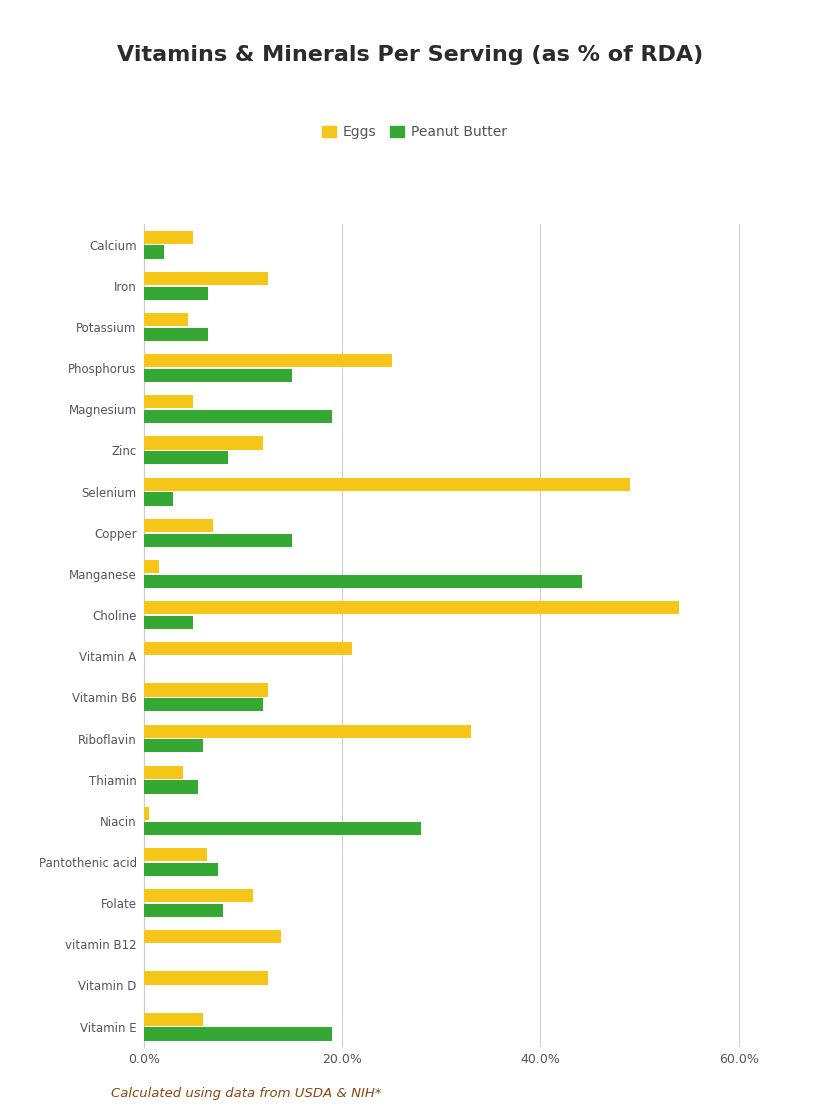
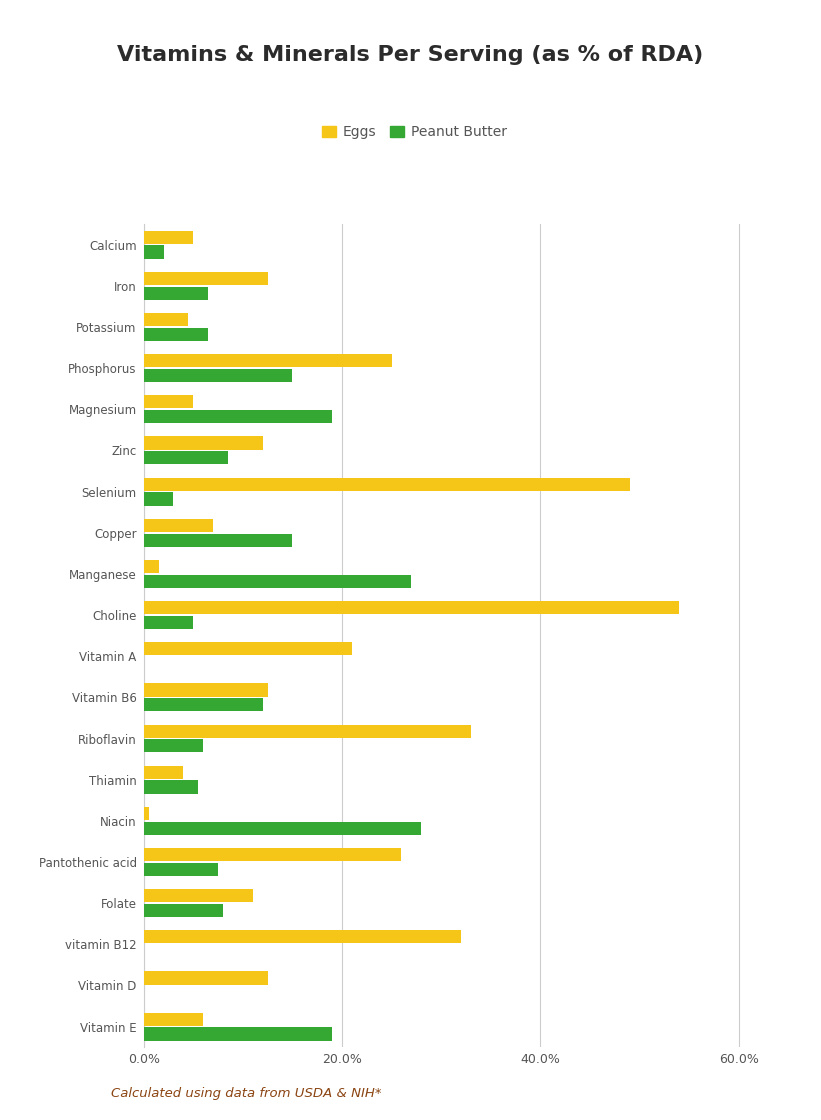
Peanut Butter/Manganese: 44.2% -> 27.0%
Eggs/Pantothenic acid: 6.4% -> 26.0%
Eggs/vitamin B12: 13.8% -> 32.0%
